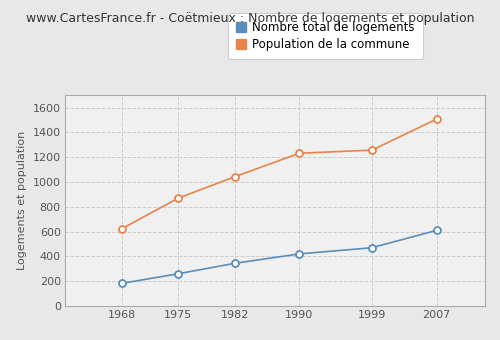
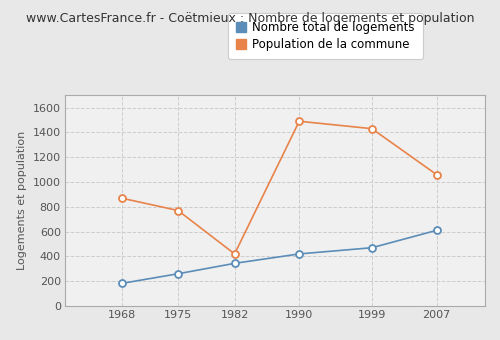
Population de la commune/1968: 620 -> 870
Population de la commune/1975: 870 -> 770
Population de la commune/1982: 1040 -> 420
Population de la commune/1990: 1230 -> 1490
Population de la commune/1999: 1260 -> 1430
Population de la commune/2007: 1510 -> 1060
